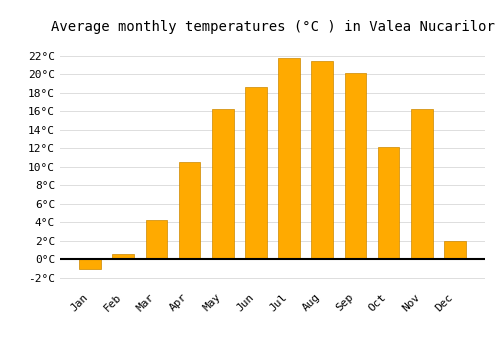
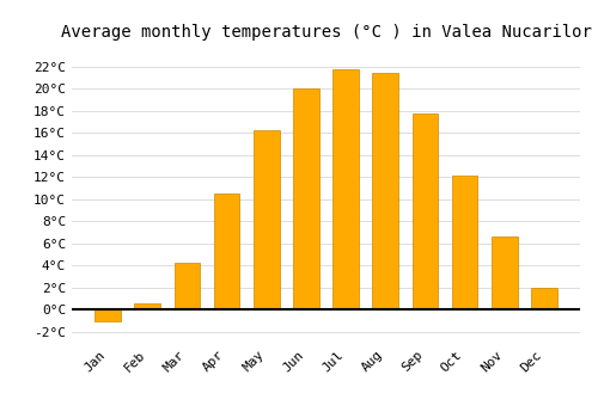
Jun: 18.6°C -> 20.0°C
Sep: 20.2°C -> 17.8°C
Nov: 16.2°C -> 6.6°C
